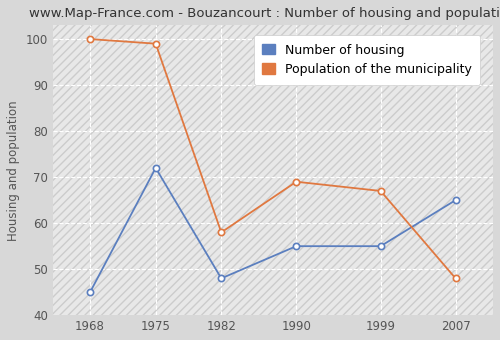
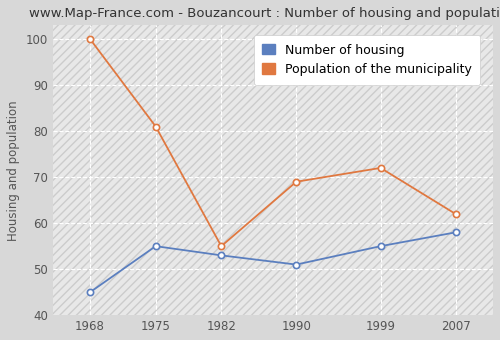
Number of housing/1975: 72 -> 55
Population of the municipality/1975: 99 -> 81
Number of housing/1982: 48 -> 53
Population of the municipality/1982: 58 -> 55
Number of housing/1990: 55 -> 51
Population of the municipality/1999: 67 -> 72
Number of housing/2007: 65 -> 58
Population of the municipality/2007: 48 -> 62
